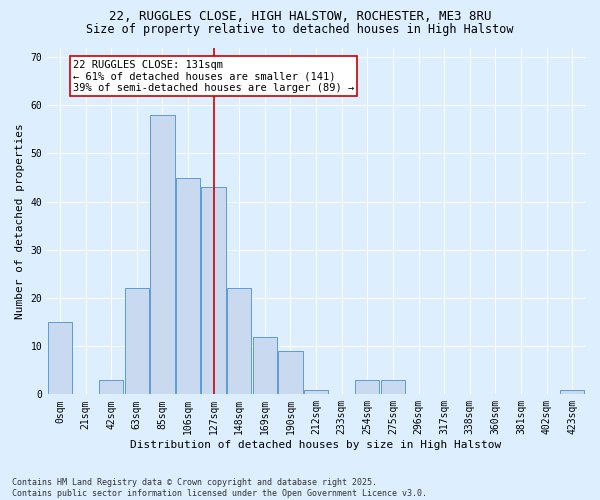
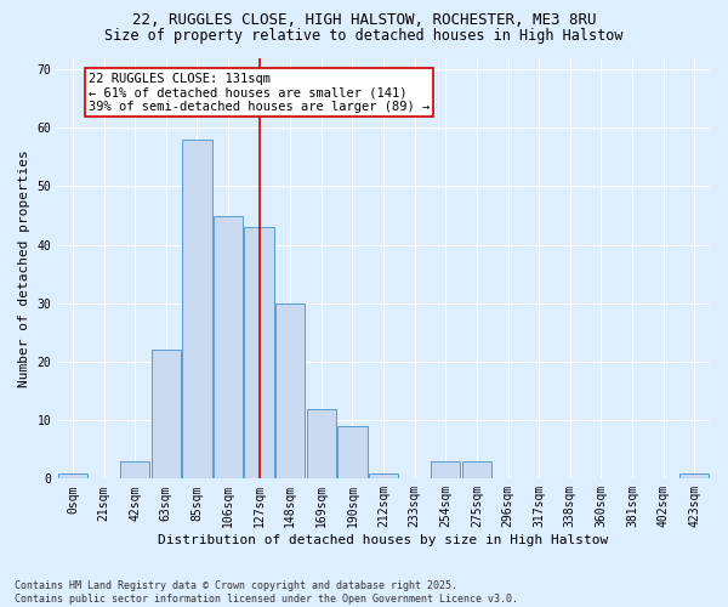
0sqm: 15 -> 1
148sqm: 22 -> 30
